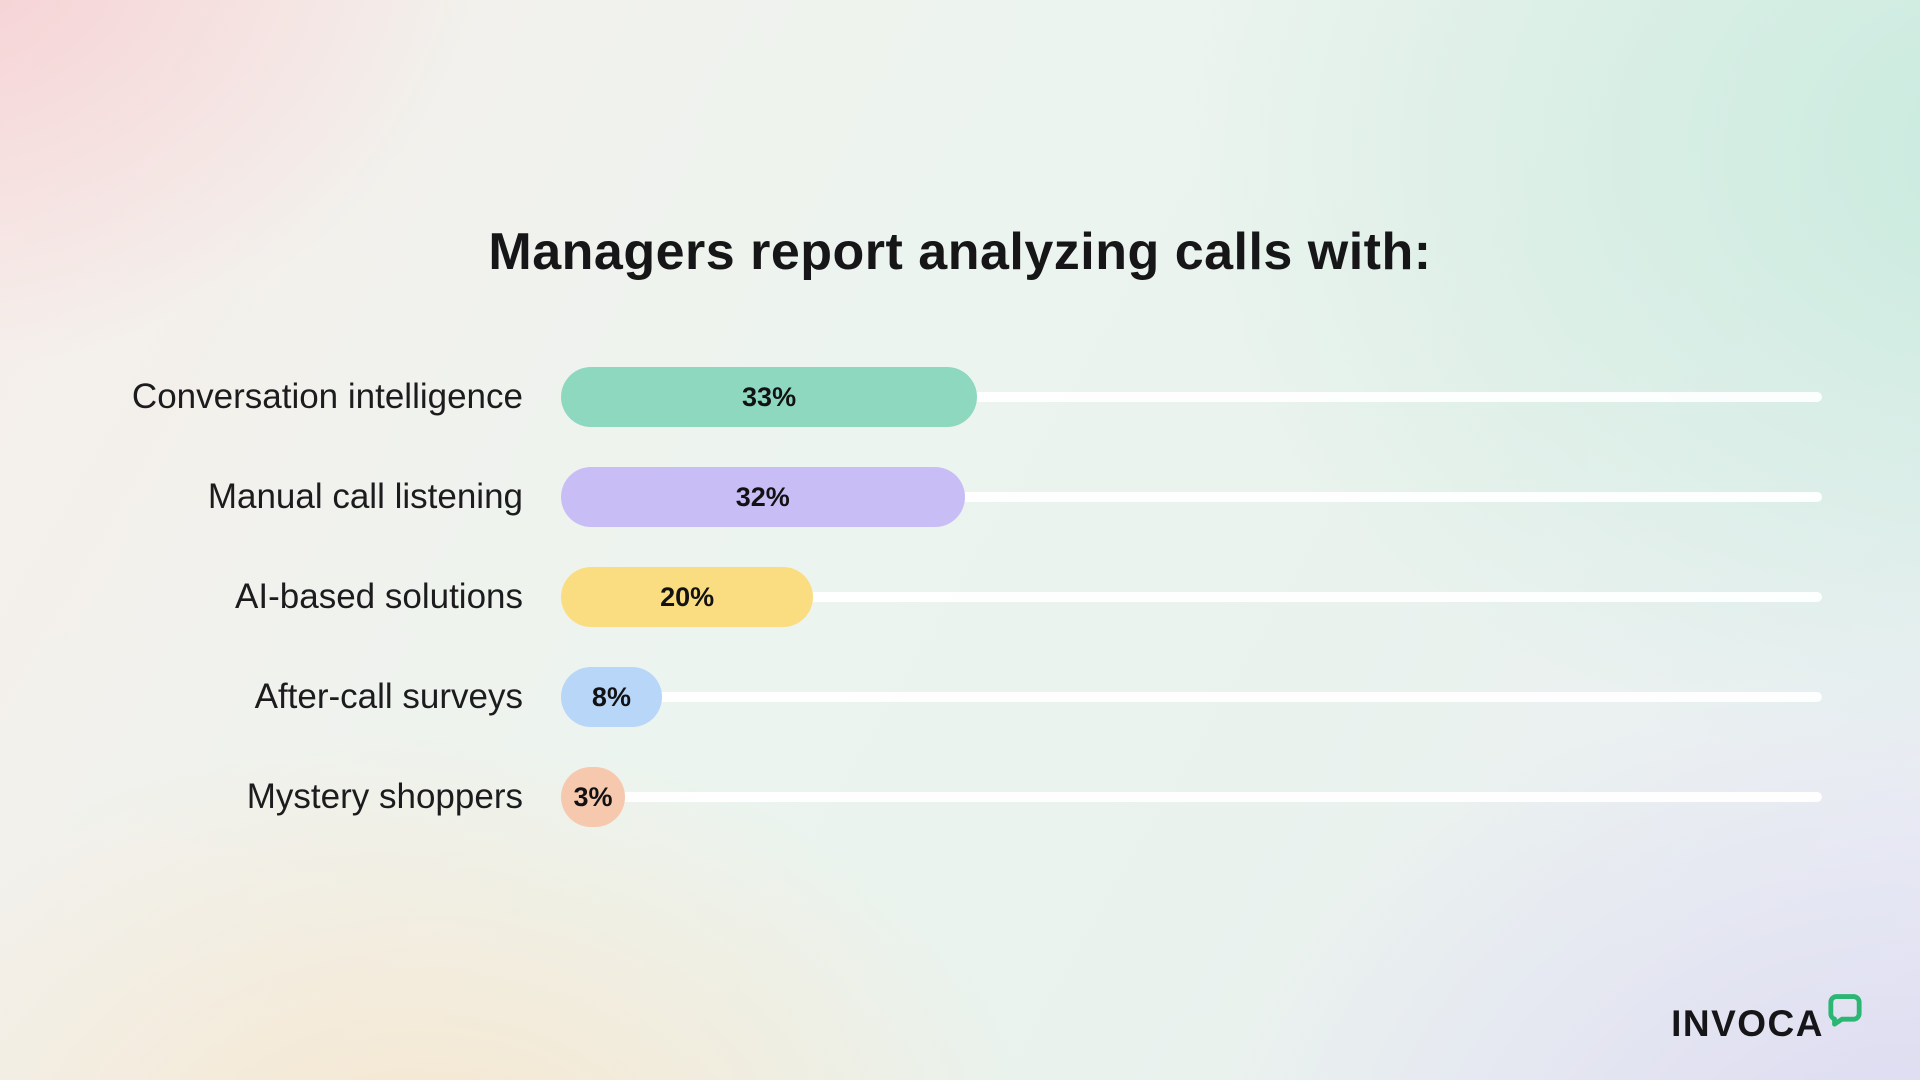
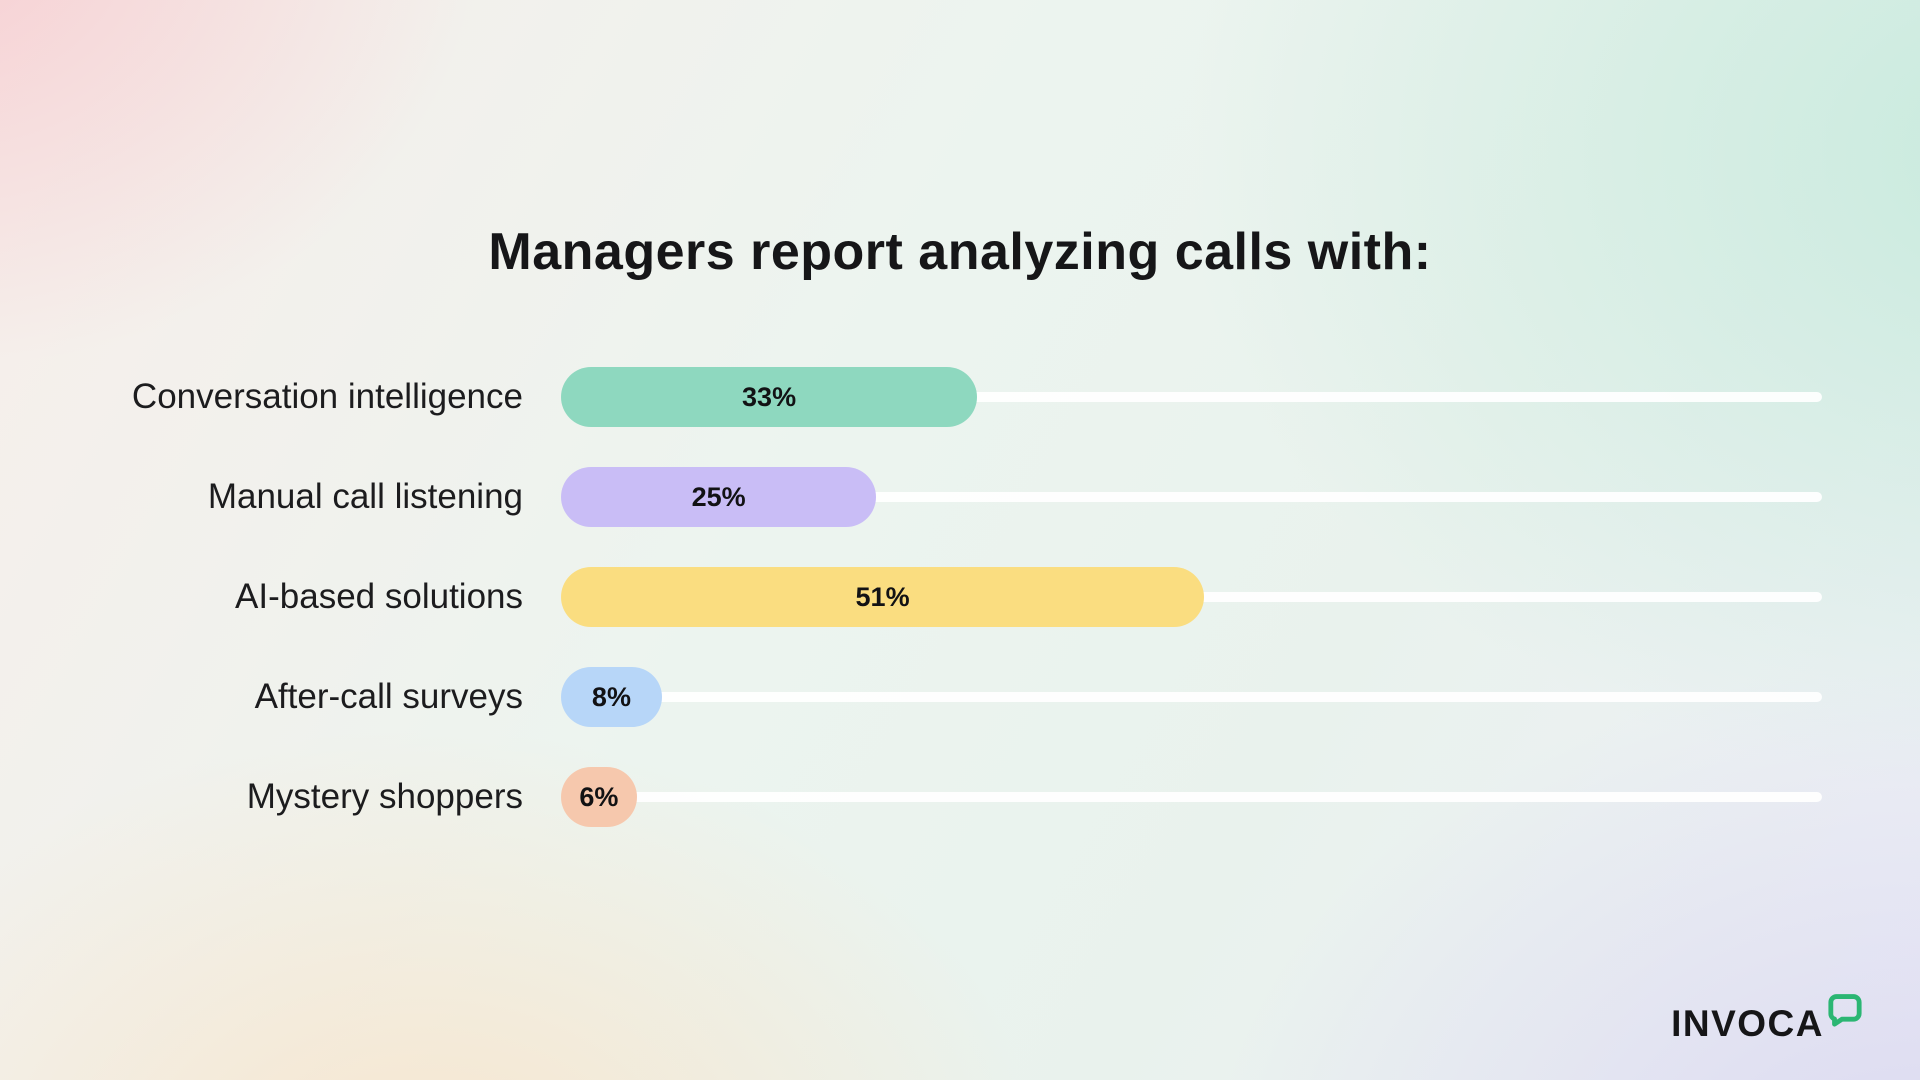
Manual call listening: 32% -> 25%
AI-based solutions: 20% -> 51%
Mystery shoppers: 3% -> 6%
